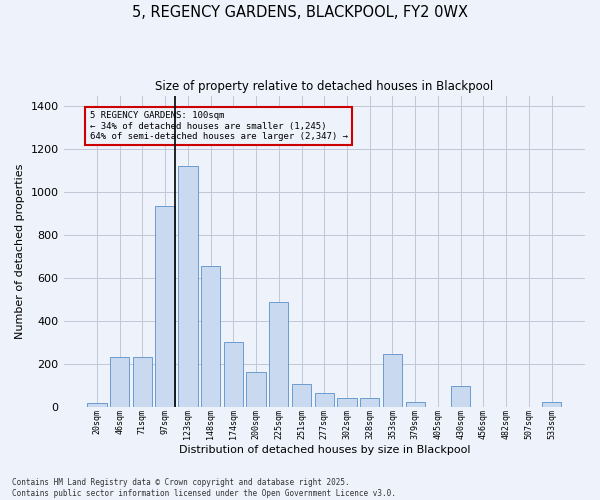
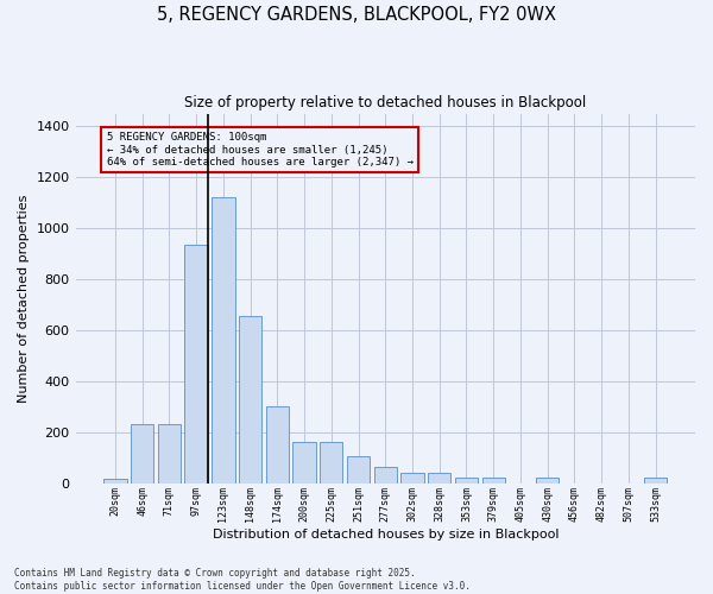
225sqm: 490 -> 160
353sqm: 245 -> 20
430sqm: 95 -> 20
